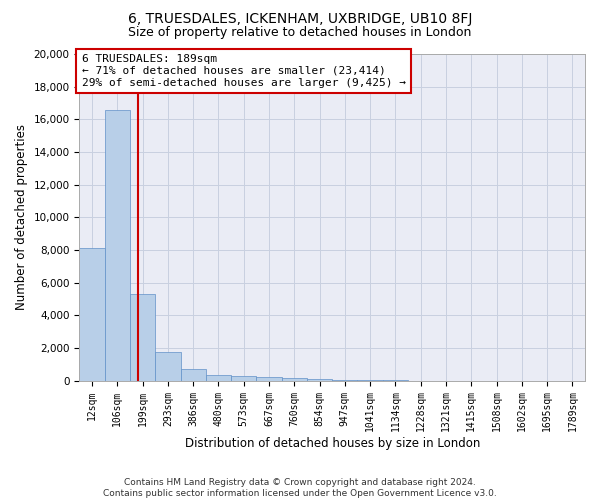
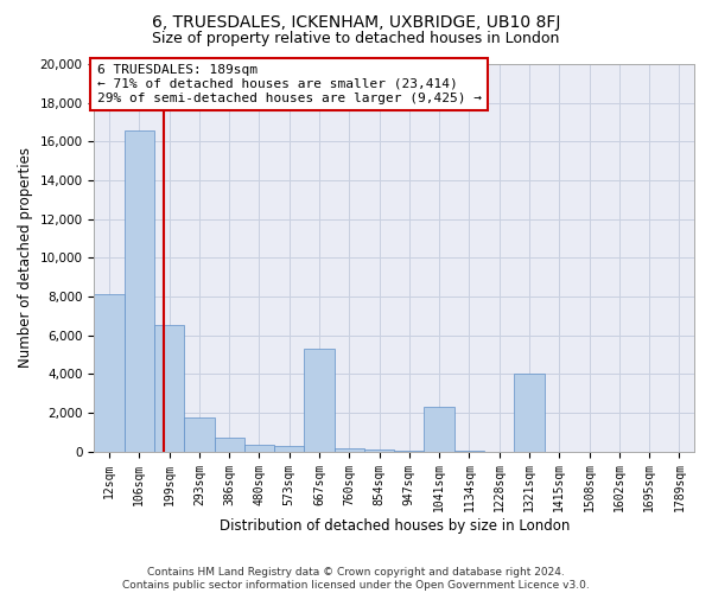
199sqm: 5,300 -> 6,500
667sqm: 200 -> 5,300
1041sqm: 0 -> 2,300
1321sqm: 0 -> 4,000
